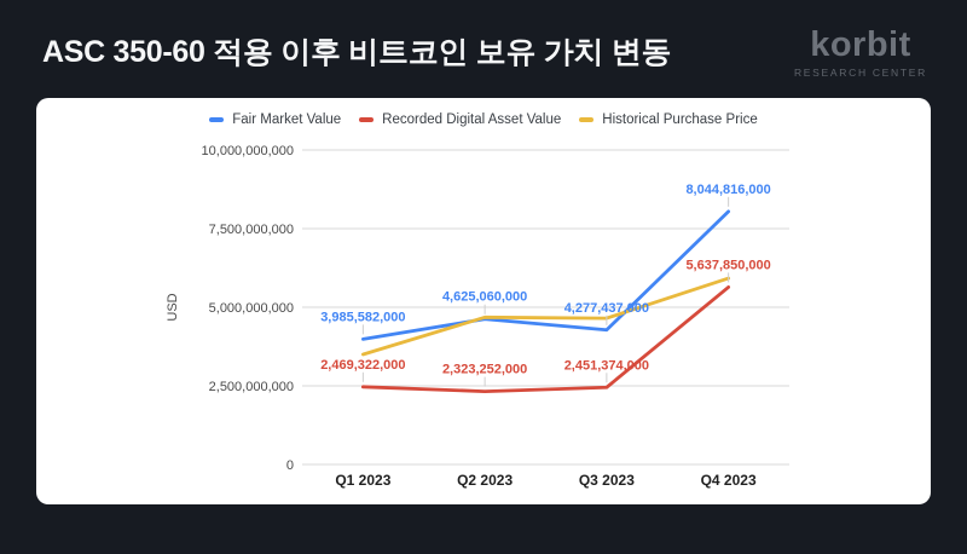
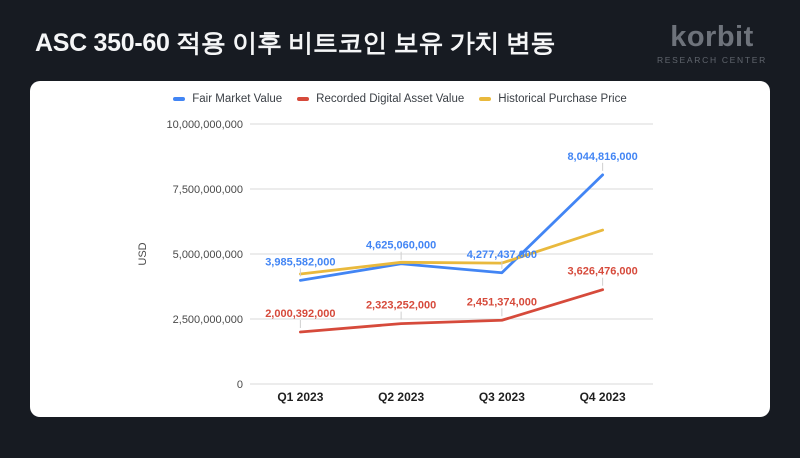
Recorded Digital Asset Value/Q1 2023: 2,469,322,000 -> 2,000,392,000
Historical Purchase Price/Q1 2023: 3500000000 -> 4200000000
Recorded Digital Asset Value/Q4 2023: 5,637,850,000 -> 3,626,476,000
